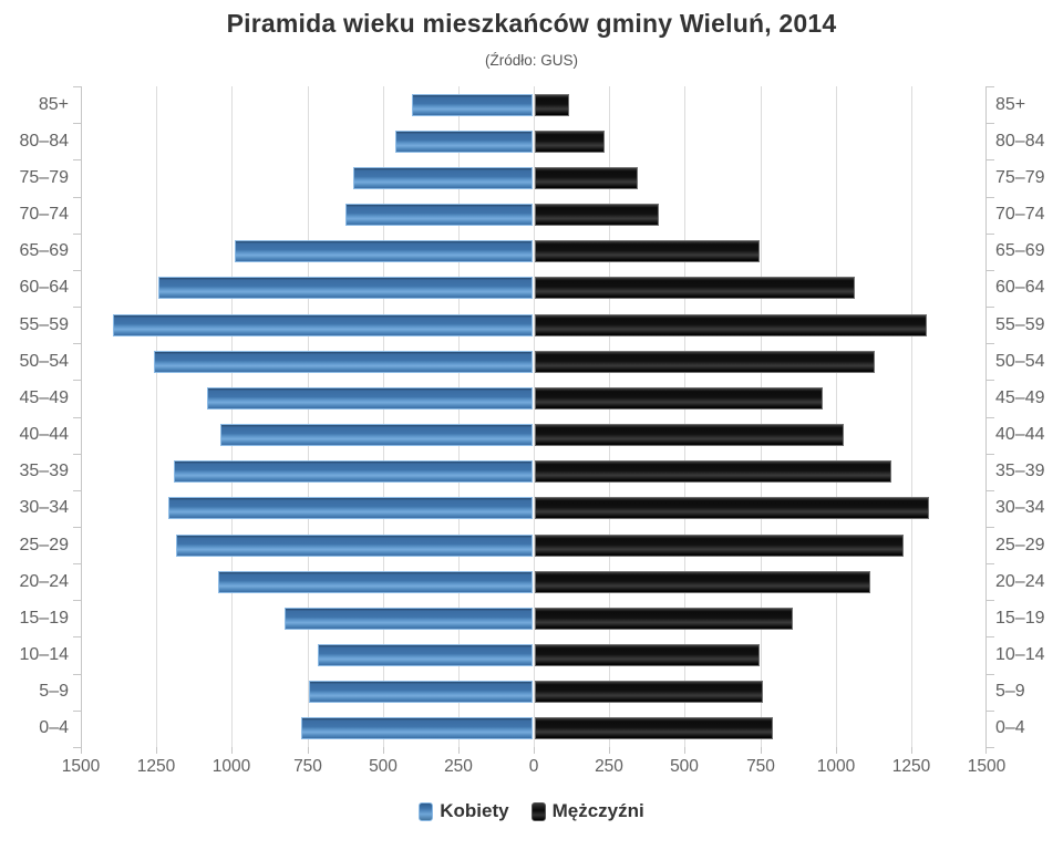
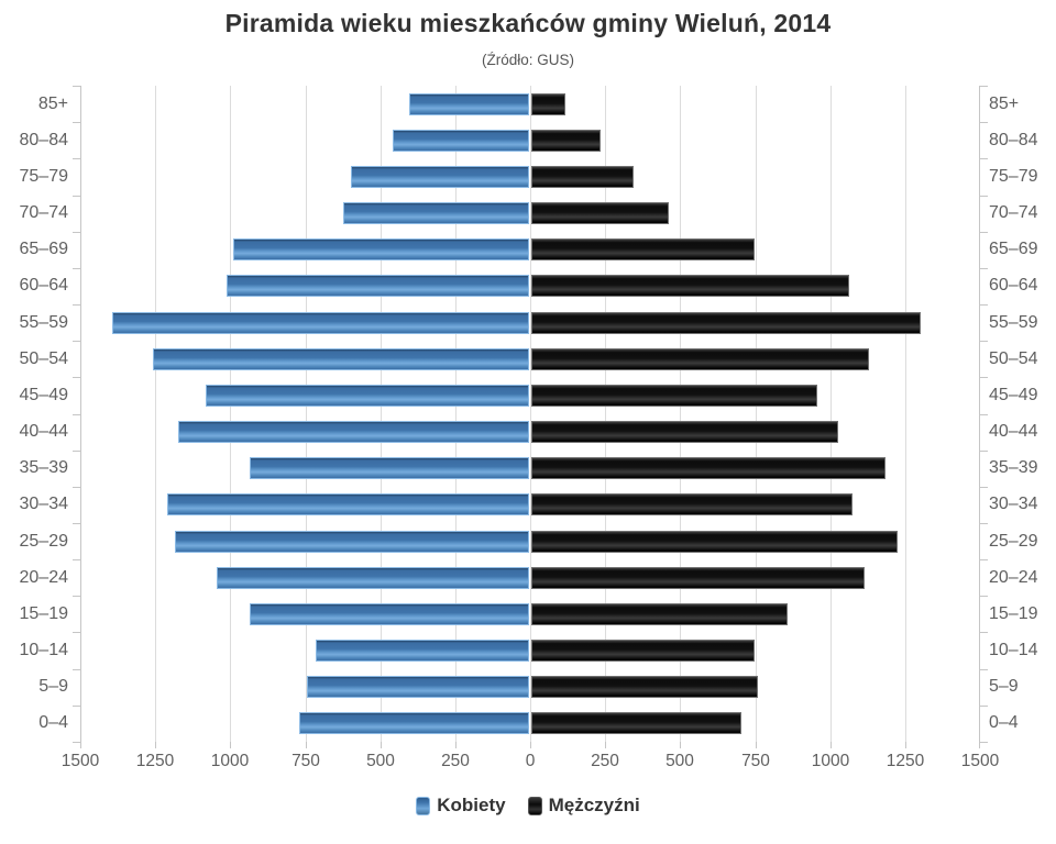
Mężczyźni/70–74: 410 -> 460
Kobiety/60–64: 1240 -> 1010
Kobiety/40–44: 1040 -> 1170
Kobiety/35–39: 1190 -> 930
Mężczyźni/30–34: 1300 -> 1070
Kobiety/15–19: 820 -> 930
Mężczyźni/0–4: 790 -> 700
